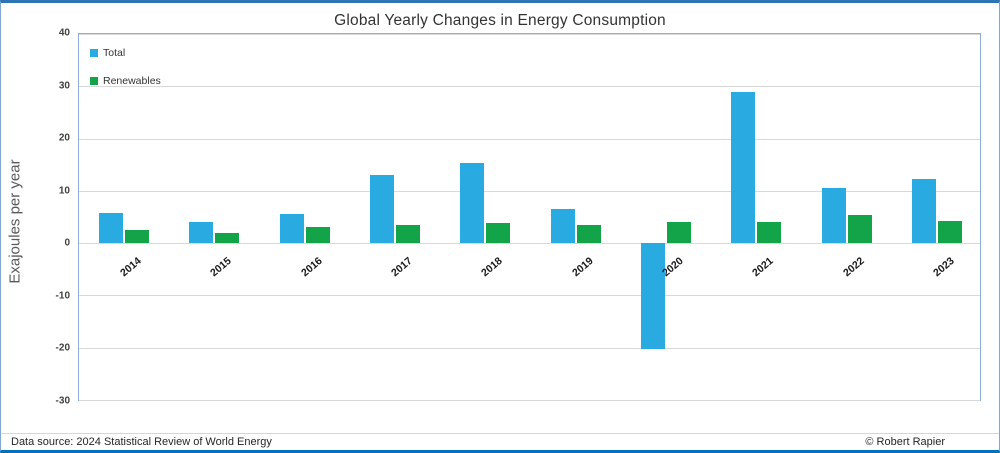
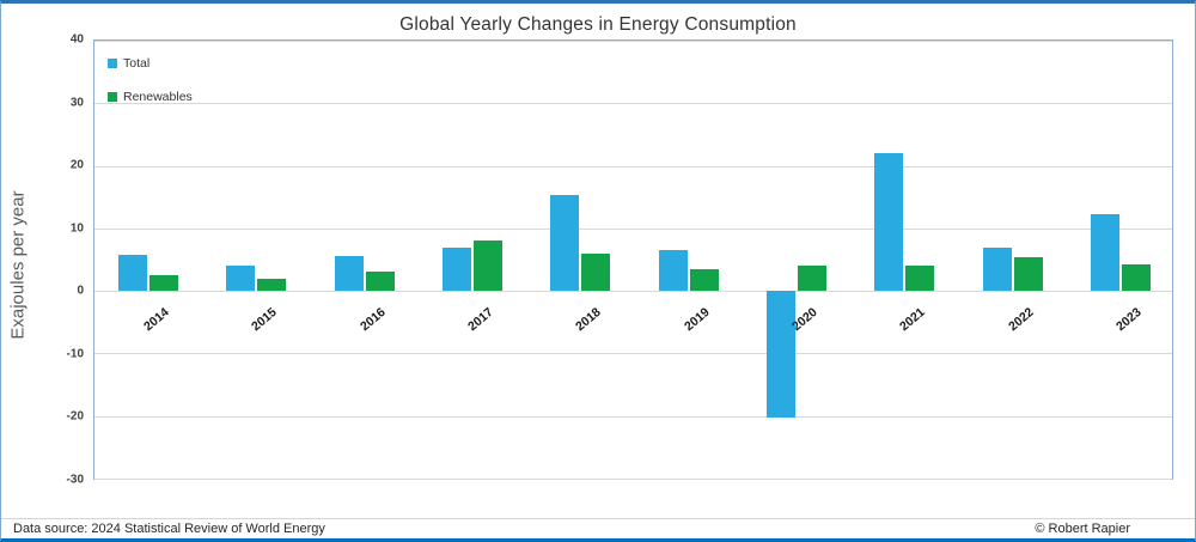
Total/2017: 13 -> 7
Renewables/2017: 3 -> 8
Renewables/2018: 4 -> 6
Total/2021: 29 -> 22
Total/2022: 11 -> 7
